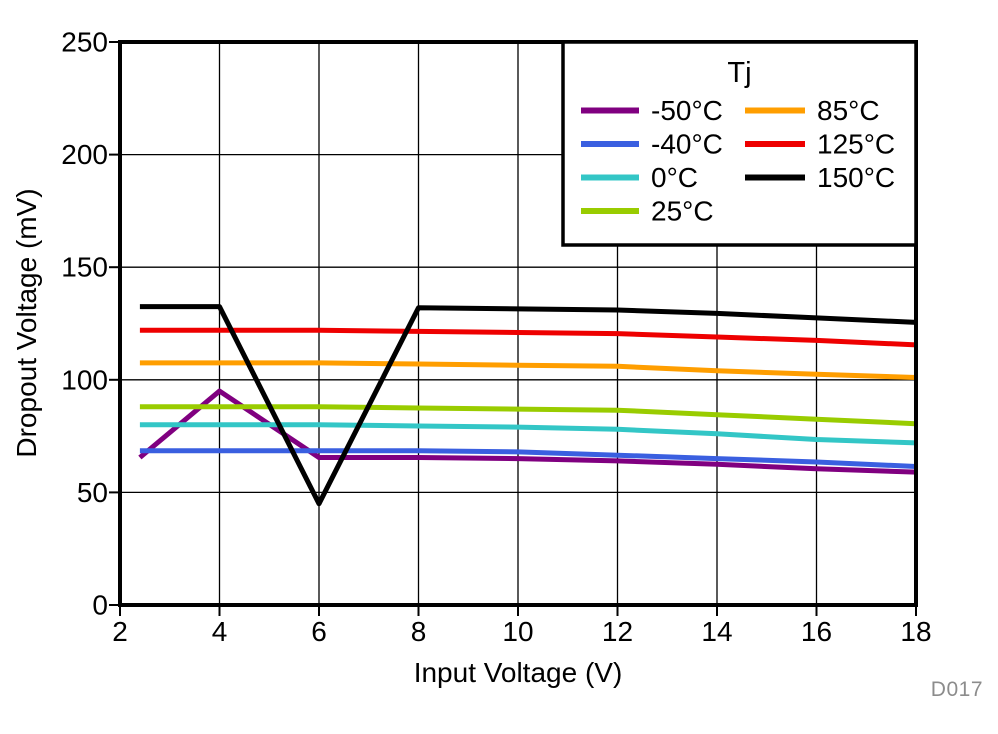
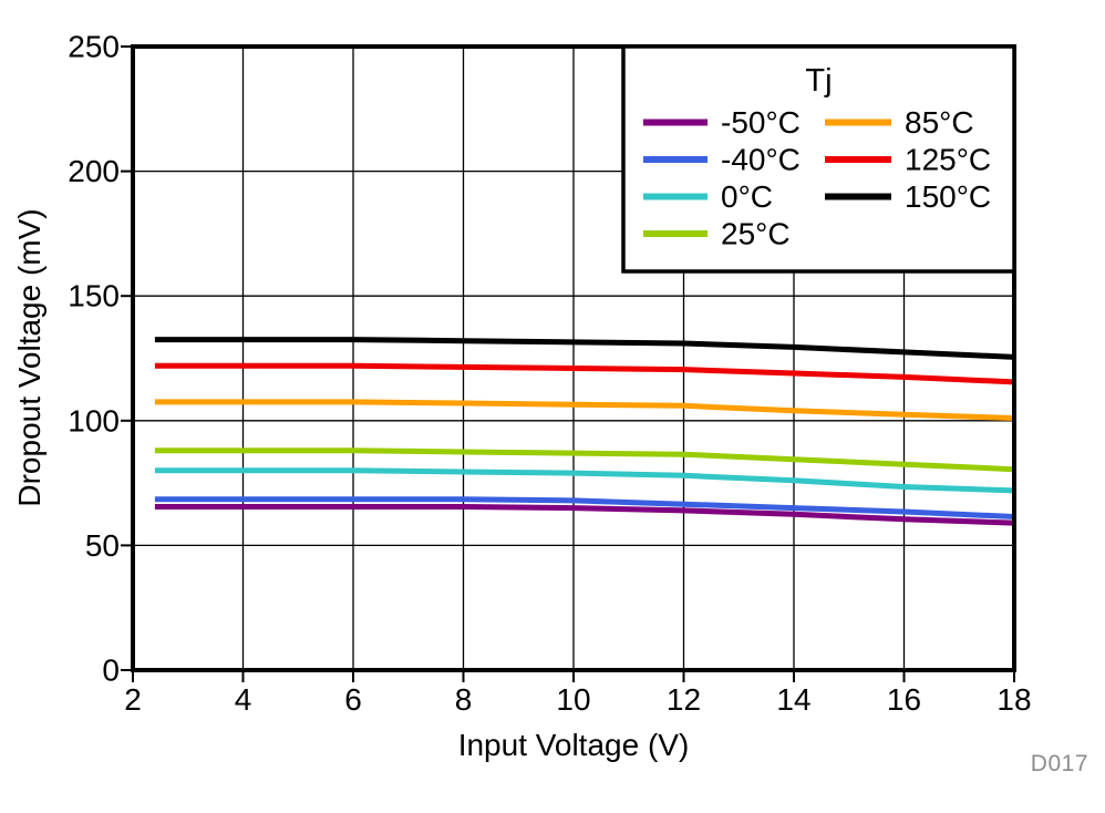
-50°C/4: 95 -> 66
150°C/6: 45 -> 132
